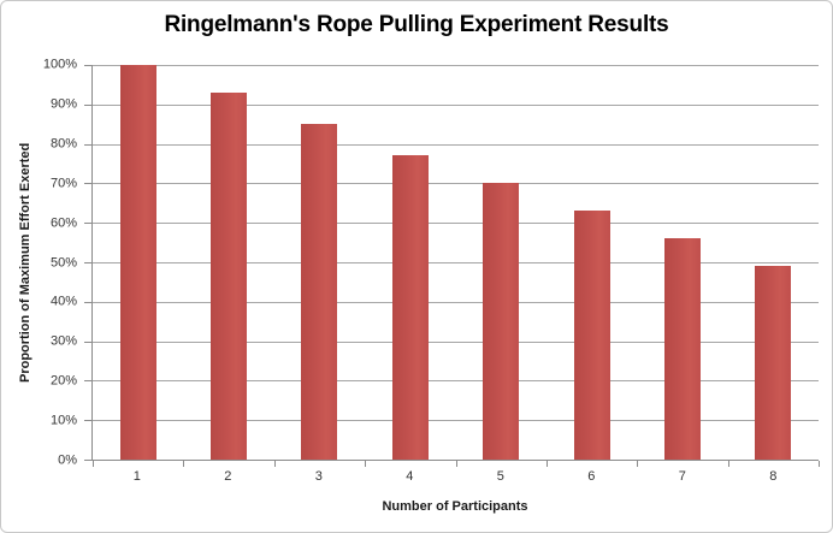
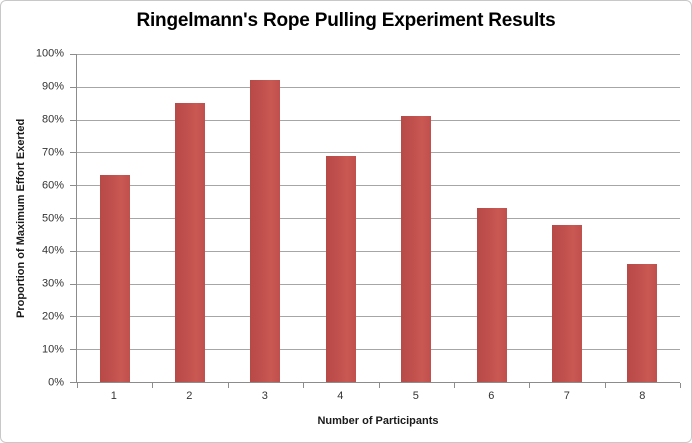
1: 100% -> 63%
2: 93% -> 85%
3: 85% -> 92%
4: 77% -> 69%
5: 70% -> 81%
6: 63% -> 53%
7: 56% -> 48%
8: 49% -> 36%
